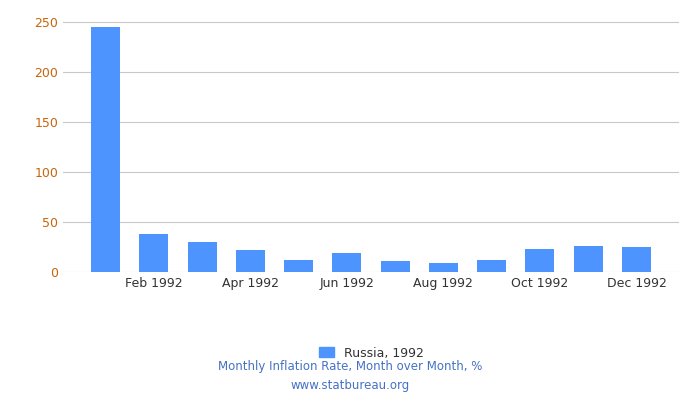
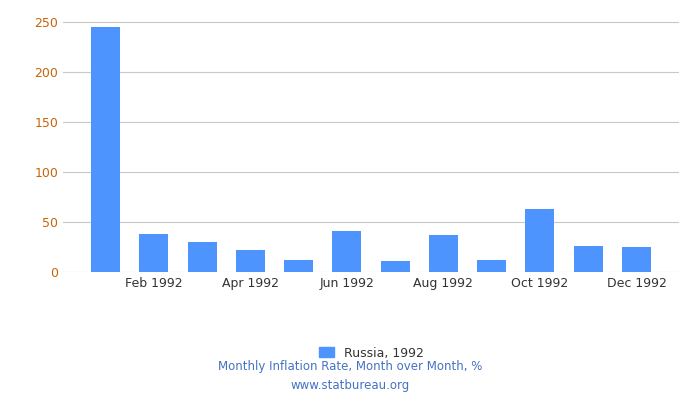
Jun 1992: 19 -> 41
Aug 1992: 9 -> 37
Oct 1992: 23 -> 63
